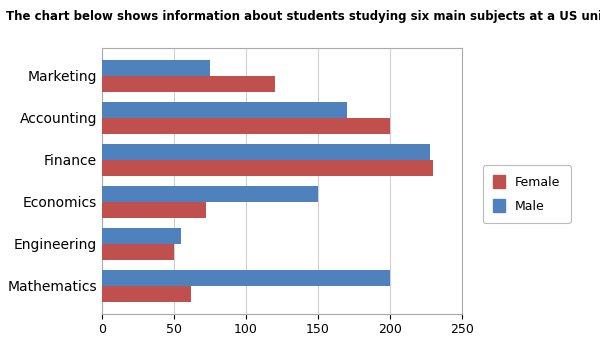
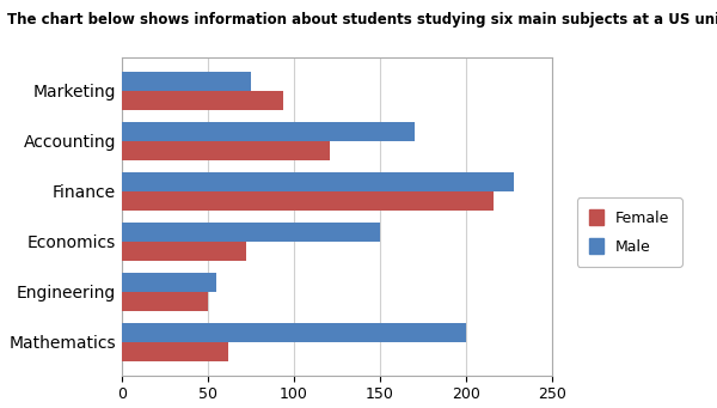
Female/Marketing: 120 -> 94
Female/Accounting: 200 -> 121
Female/Finance: 230 -> 216
